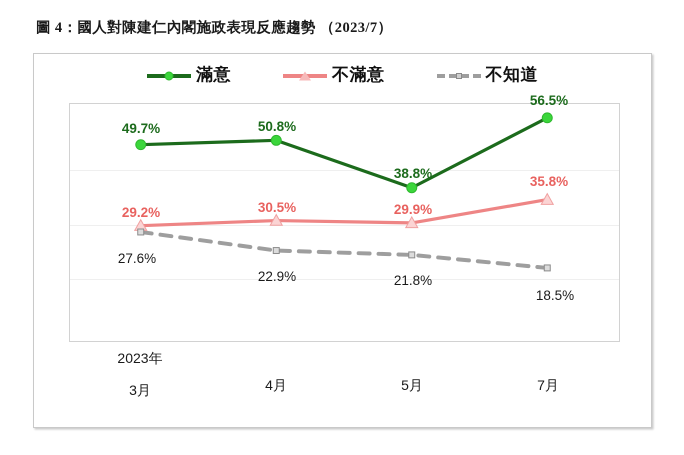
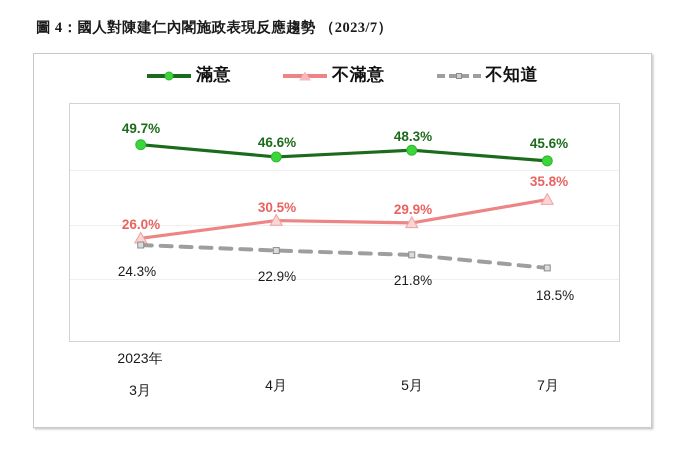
不滿意/2023年3月: 29.2% -> 26.0%
不知道/2023年3月: 27.6% -> 24.3%
滿意/4月: 50.8% -> 46.6%
滿意/5月: 38.8% -> 48.3%
滿意/7月: 56.5% -> 45.6%
